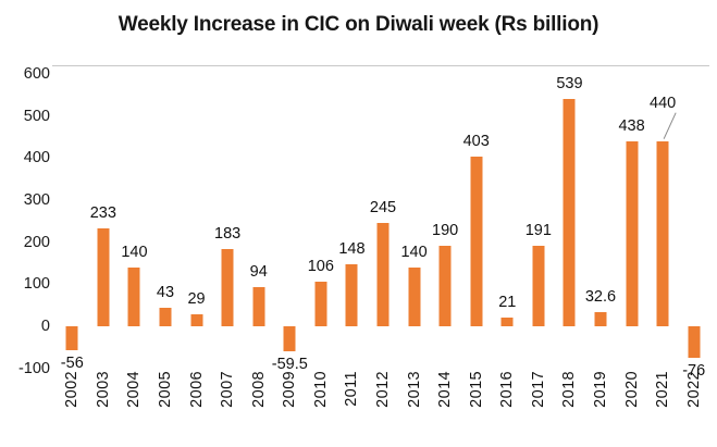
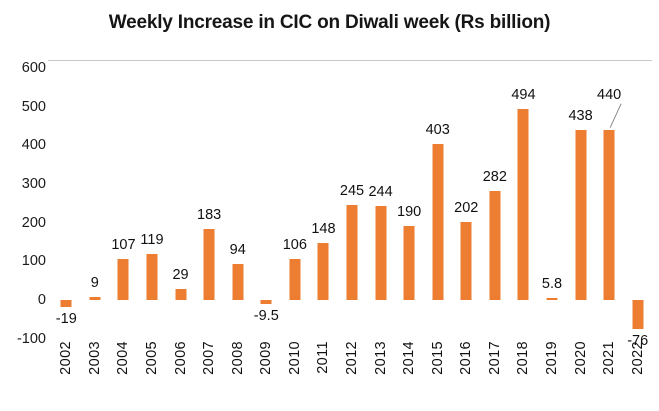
2002: -56 -> -19
2003: 233 -> 9
2004: 140 -> 107
2005: 43 -> 119
2009: -59.5 -> -9.5
2013: 140 -> 244
2016: 21 -> 202
2017: 191 -> 282
2018: 539 -> 494
2019: 32.6 -> 5.8
